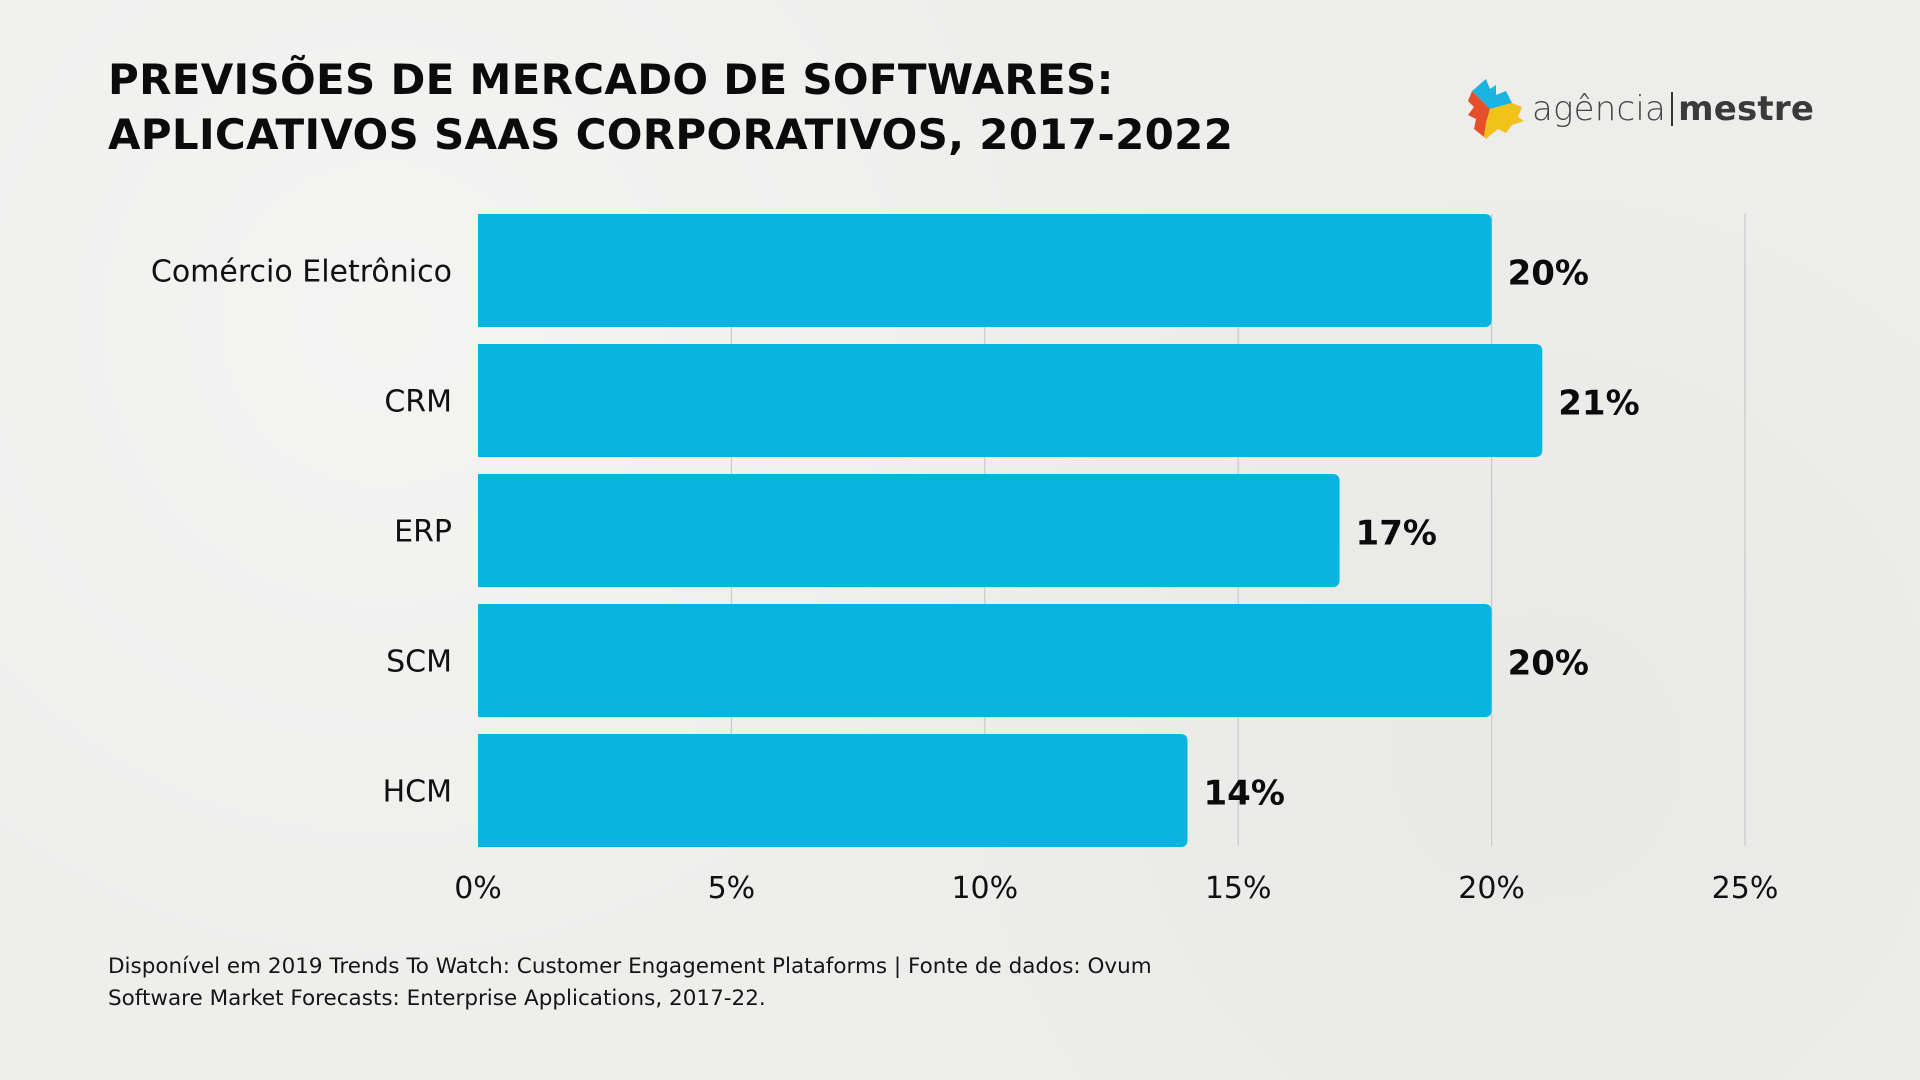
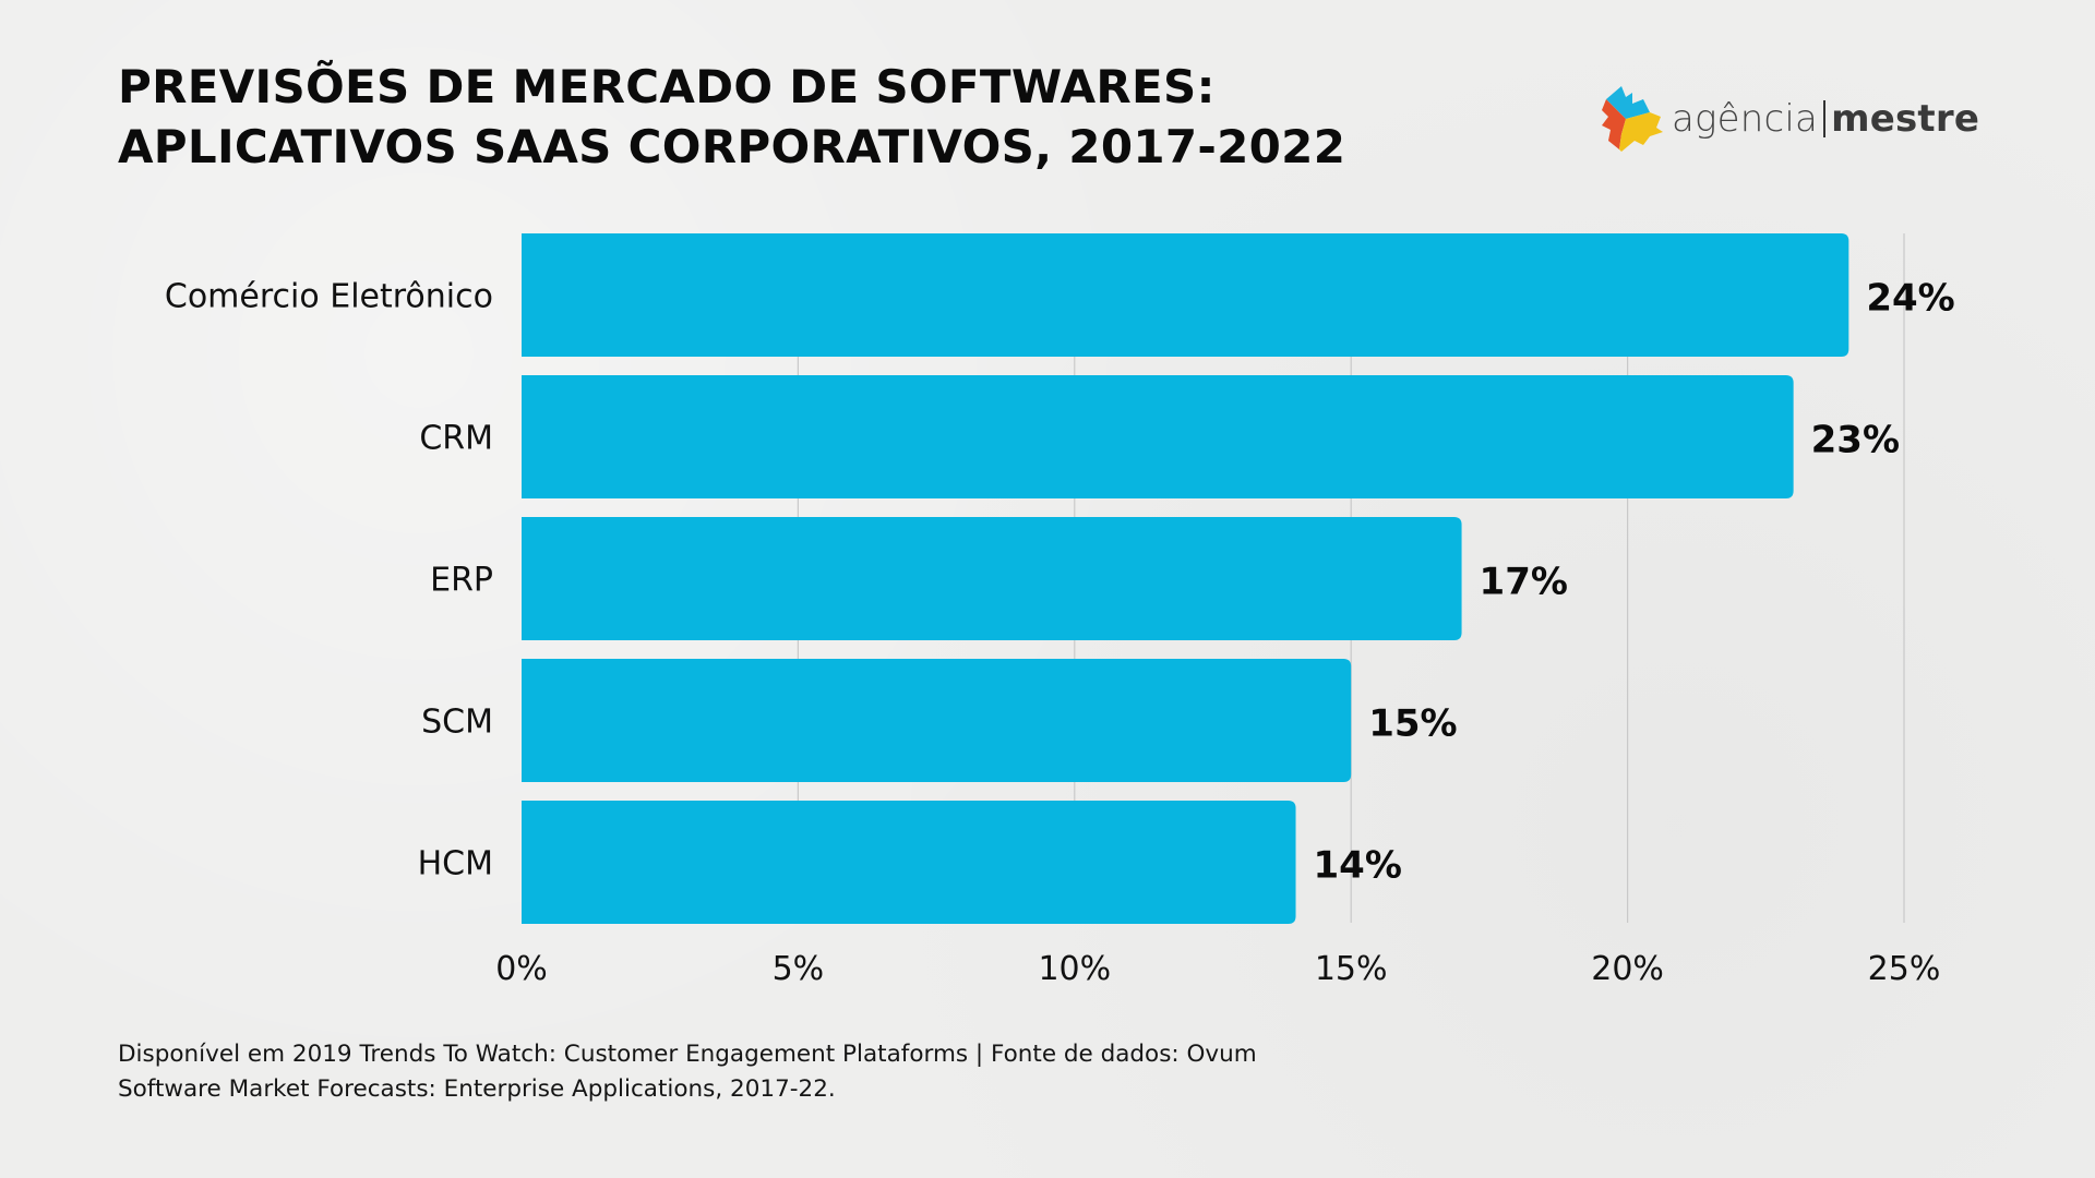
Comércio Eletrônico: 20% -> 24%
CRM: 21% -> 23%
SCM: 20% -> 15%
